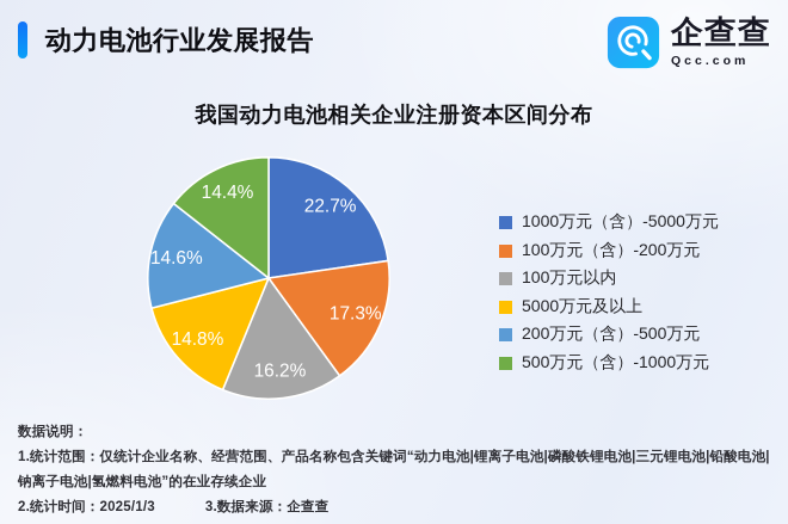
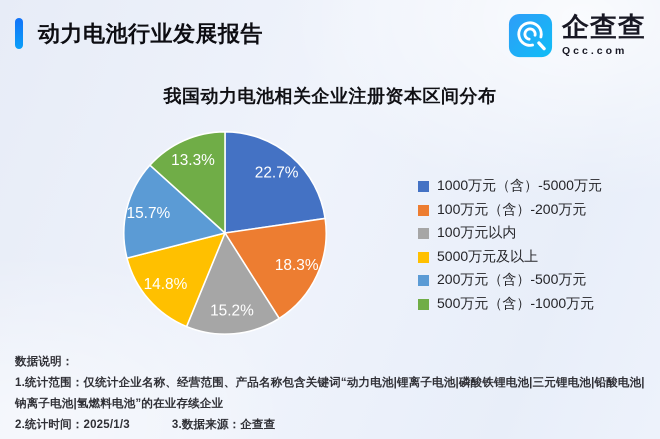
100万元（含）-200万元: 17.3% -> 18.3%
100万元以内: 16.2% -> 15.2%
200万元（含）-500万元: 14.6% -> 15.7%
500万元（含）-1000万元: 14.4% -> 13.3%
